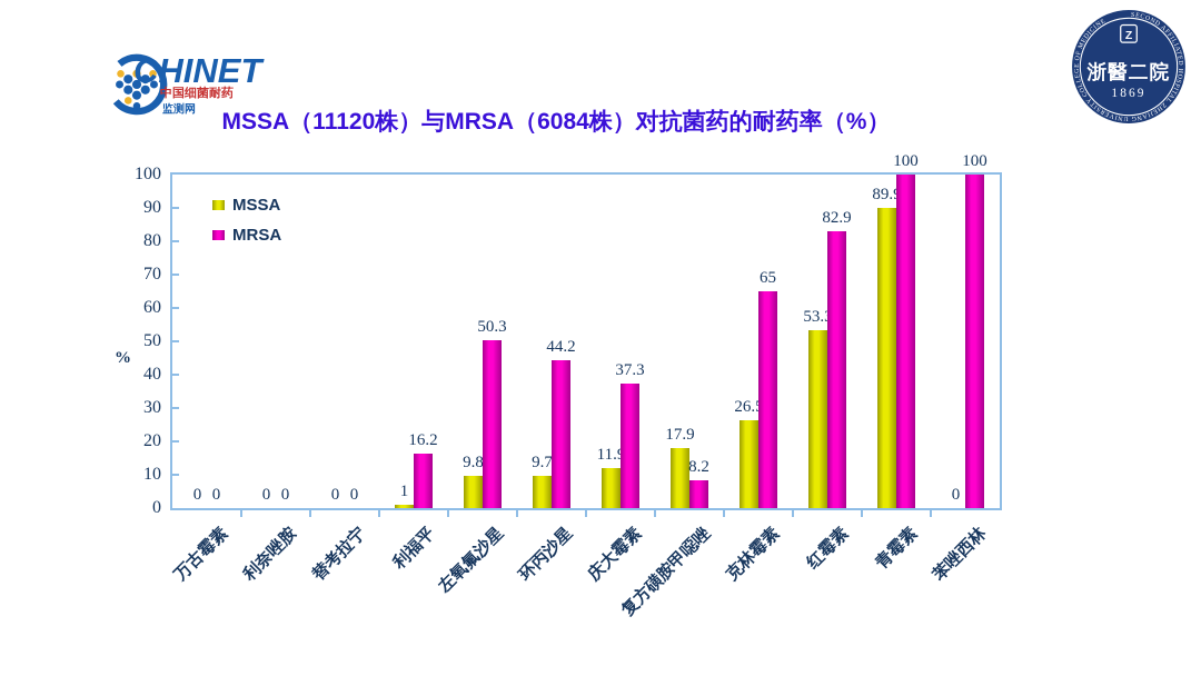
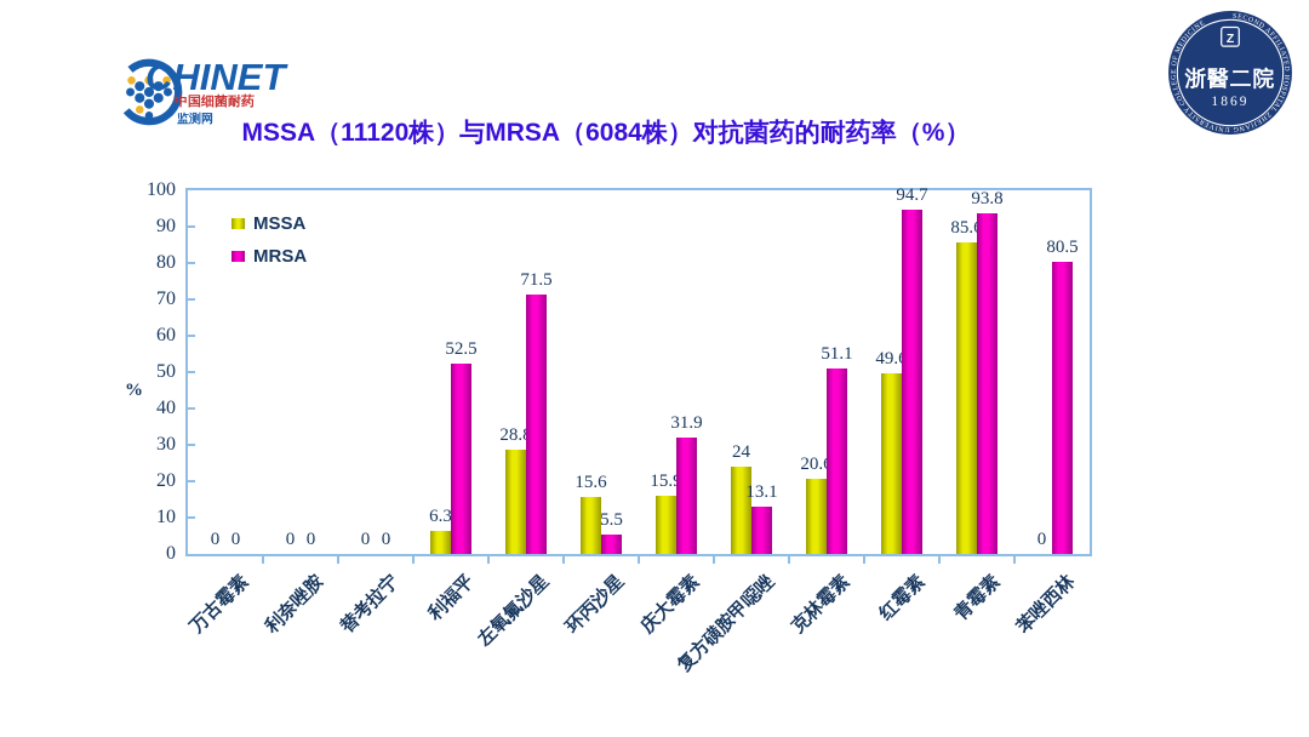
MSSA/利福平: 1 -> 6.3
MRSA/利福平: 16.2 -> 52.5
MSSA/左氧氟沙星: 9.8 -> 28.8
MRSA/左氧氟沙星: 50.3 -> 71.5
MSSA/环丙沙星: 9.7 -> 15.6
MRSA/环丙沙星: 44.2 -> 5.5
MSSA/庆大霉素: 11.9 -> 15.9
MRSA/庆大霉素: 37.3 -> 31.9
MSSA/复方磺胺甲噁唑: 17.9 -> 24
MRSA/复方磺胺甲噁唑: 8.2 -> 13.1
MSSA/克林霉素: 26.5 -> 20.6
MRSA/克林霉素: 65 -> 51.1
MSSA/红霉素: 53.3 -> 49.6
MRSA/红霉素: 82.9 -> 94.7
MSSA/青霉素: 89.9 -> 85.6
MRSA/青霉素: 100 -> 93.8
MRSA/苯唑西林: 100 -> 80.5
